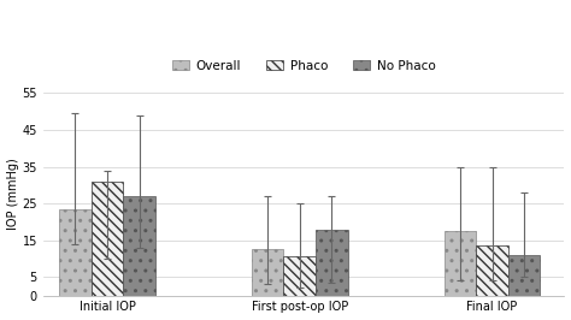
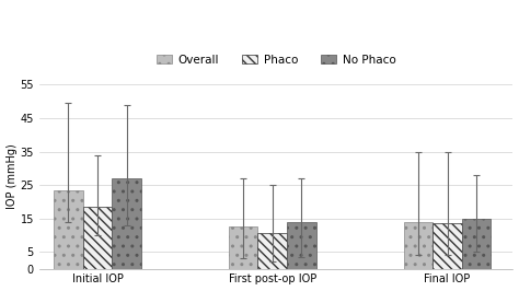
Phaco/Initial IOP: 31.0 -> 18.5
No Phaco/First post-op IOP: 18 -> 14
Overall/Final IOP: 17.5 -> 14.0
No Phaco/Final IOP: 11 -> 15
